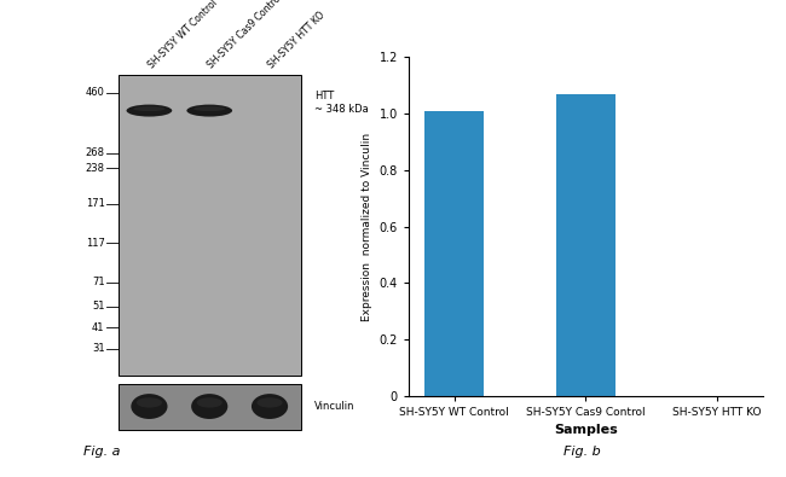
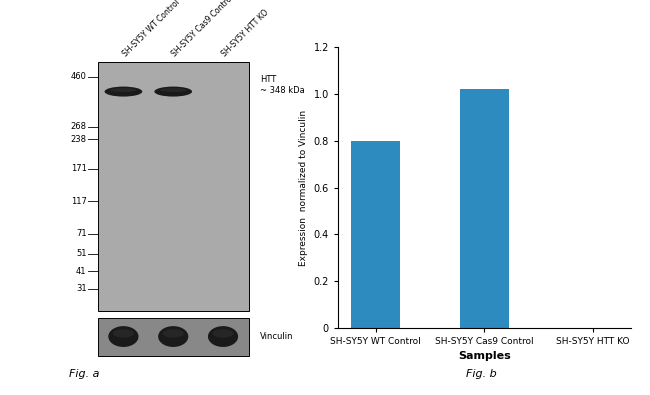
SH-SY5Y WT Control: 1.01 -> 0.80
SH-SY5Y Cas9 Control: 1.07 -> 1.02
